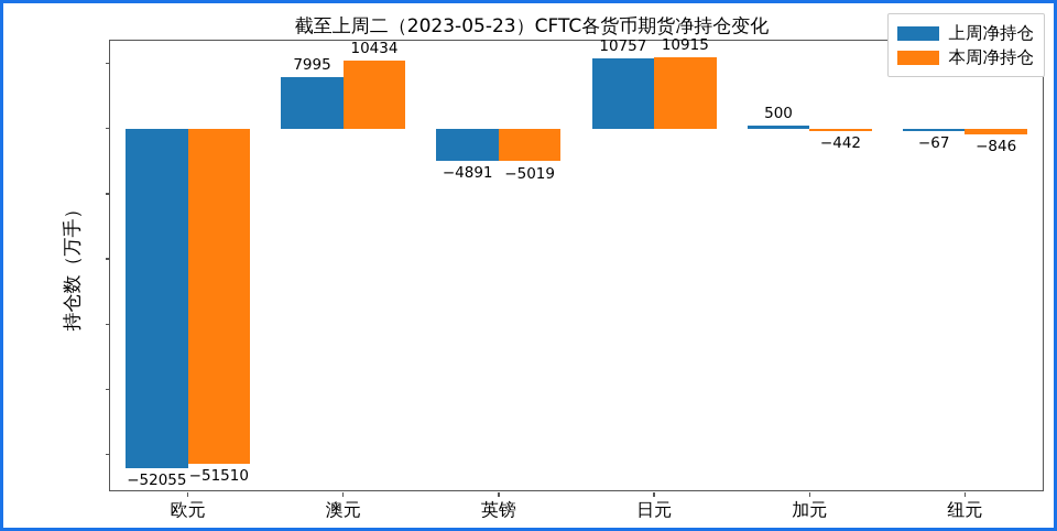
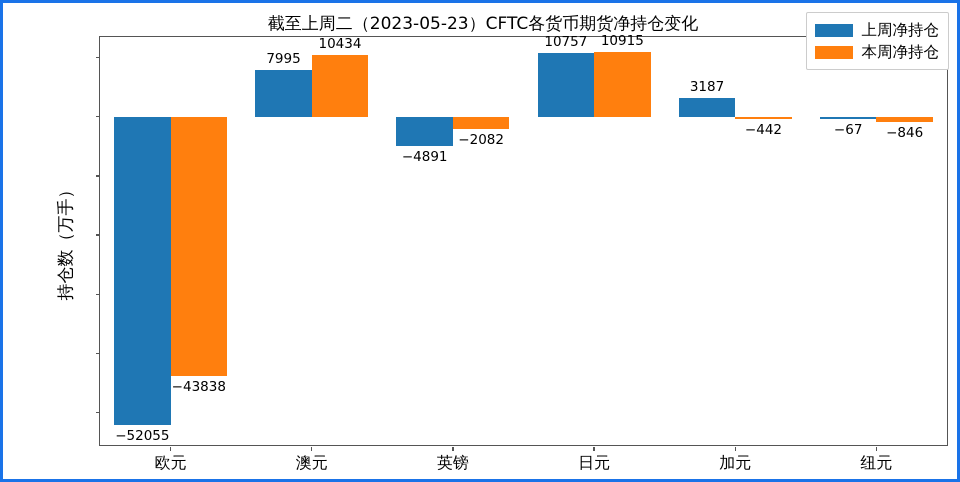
本周净持仓/欧元: −51510 -> −43838
本周净持仓/英镑: −5019 -> −2082
上周净持仓/加元: 500 -> 3187
